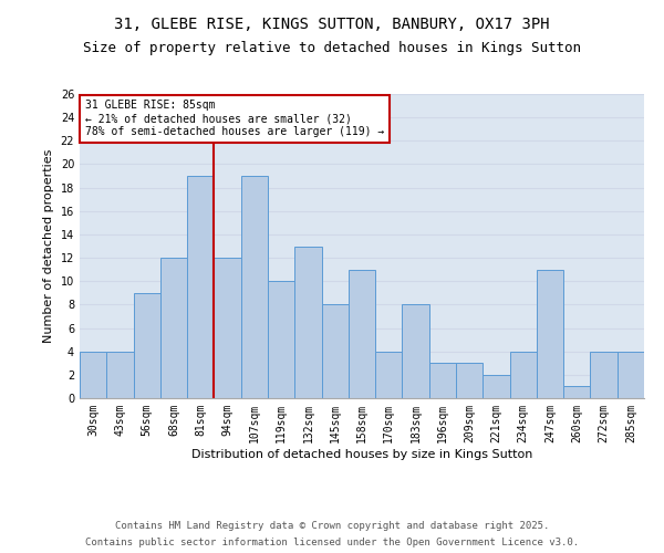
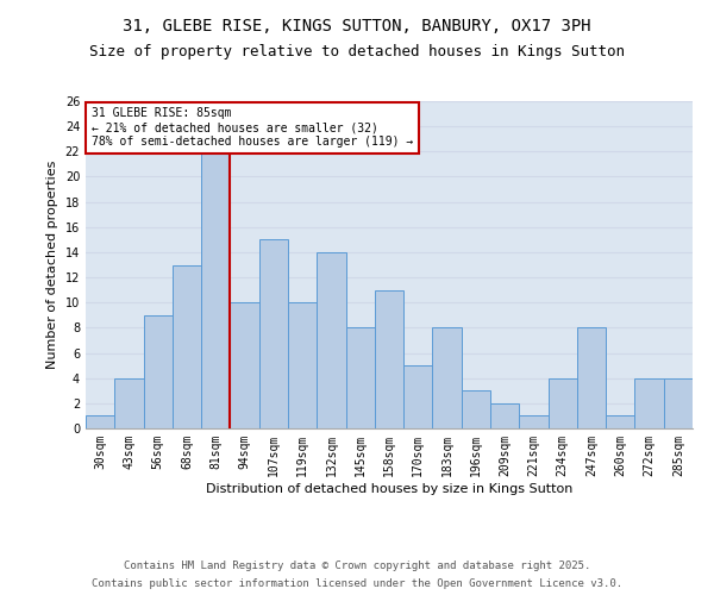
30sqm: 4 -> 1
68sqm: 12 -> 13
81sqm: 19 -> 22
94sqm: 12 -> 10
107sqm: 19 -> 15
132sqm: 13 -> 14
170sqm: 4 -> 5
209sqm: 3 -> 2
221sqm: 2 -> 1
247sqm: 11 -> 8
